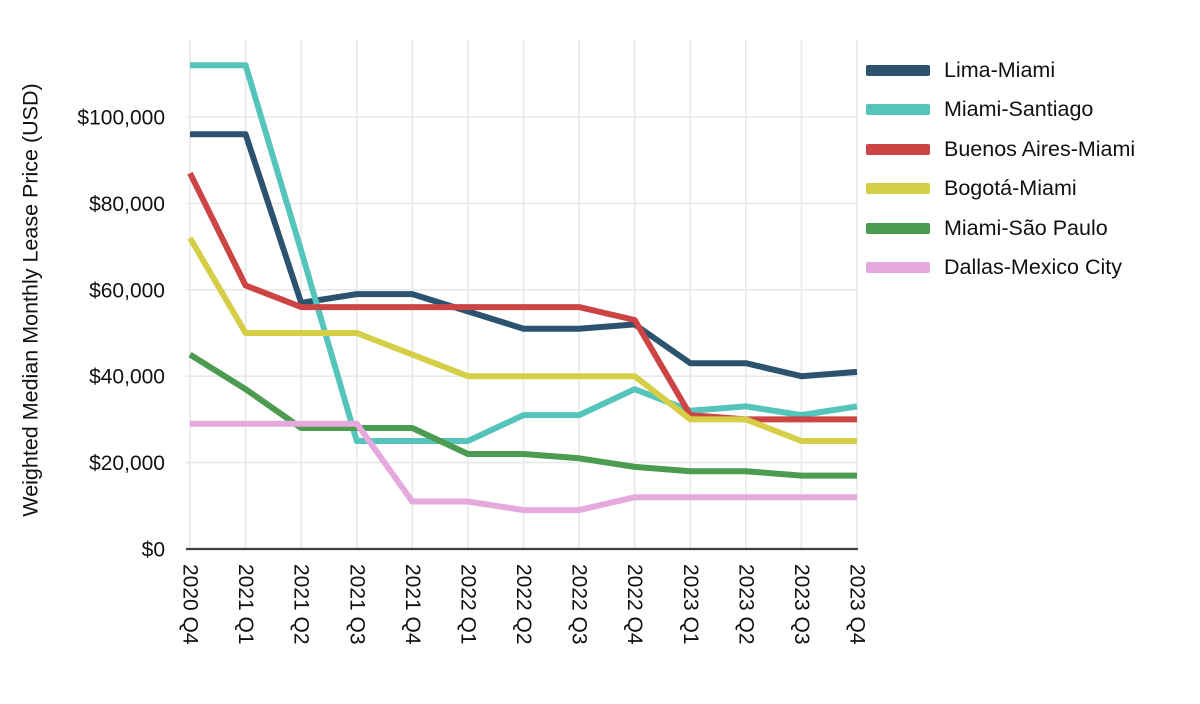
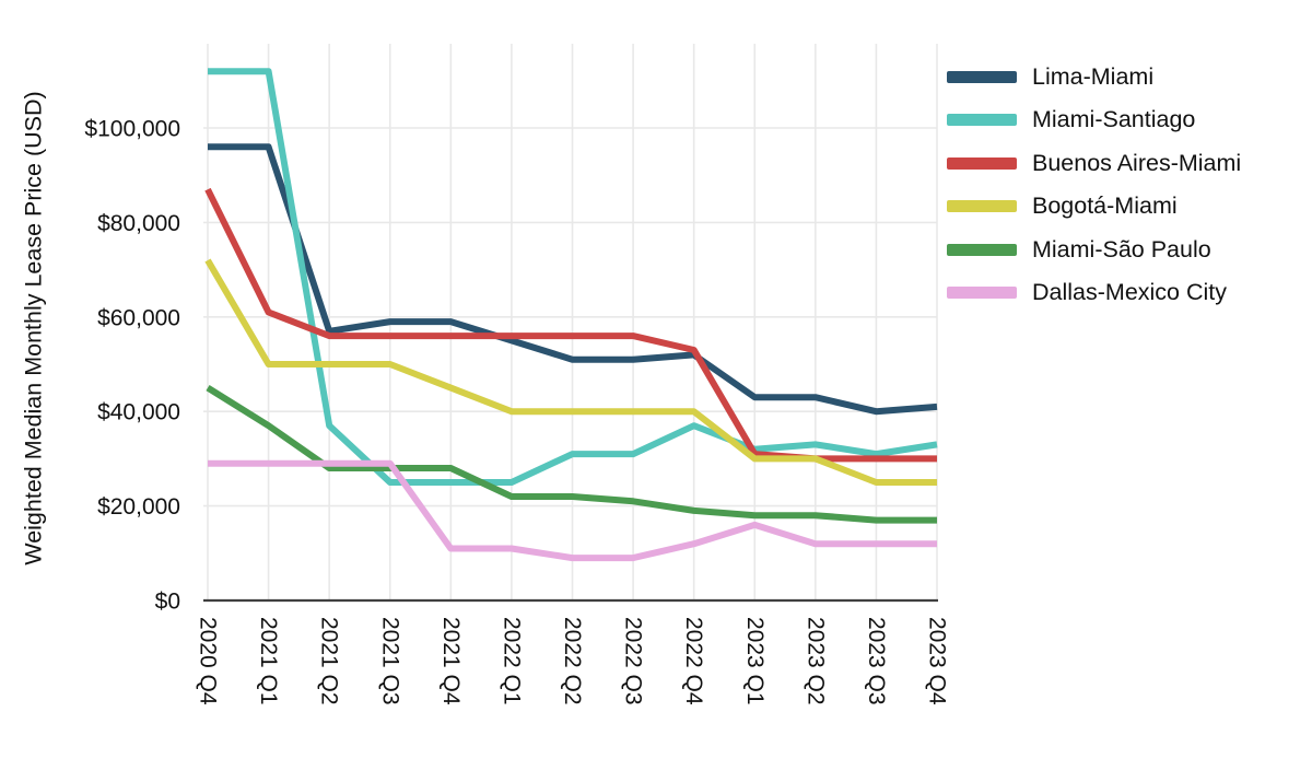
Miami-Santiago/2021 Q2: $69000 -> $37000
Dallas-Mexico City/2023 Q1: $12000 -> $16000
